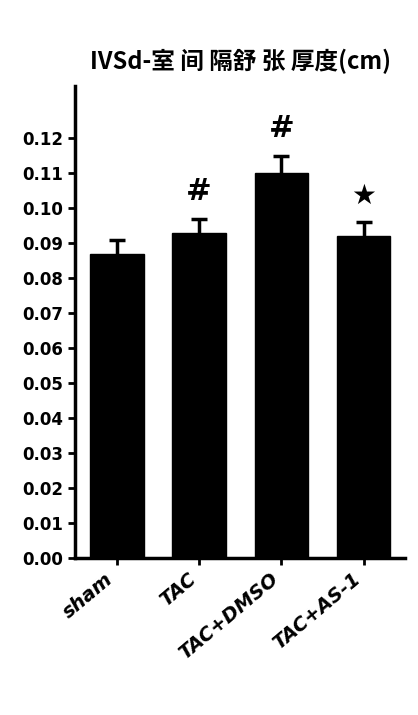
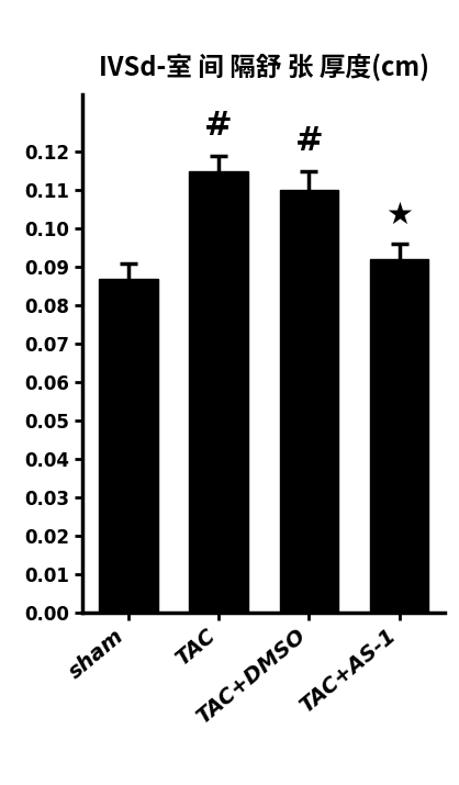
TAC: 0.093 -> 0.115
